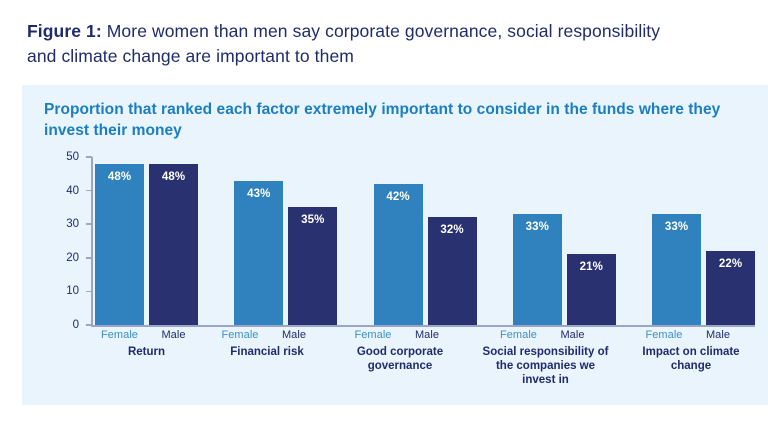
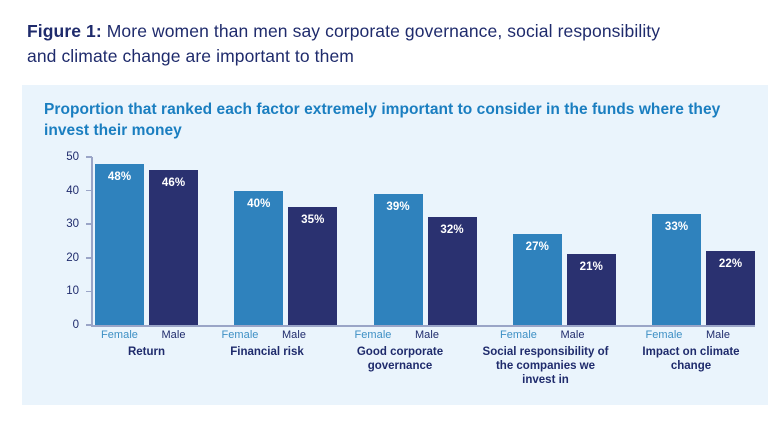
Male/Return: 48% -> 46%
Female/Financial risk: 43% -> 40%
Female/Good corporate governance: 42% -> 39%
Female/Social responsibility of the companies we invest in: 33% -> 27%
